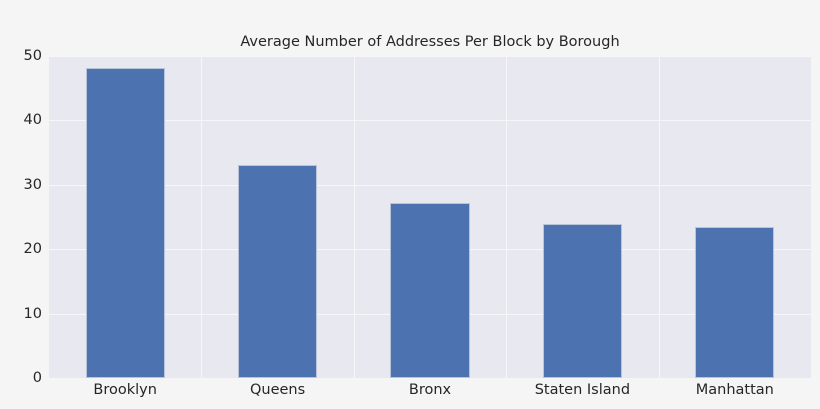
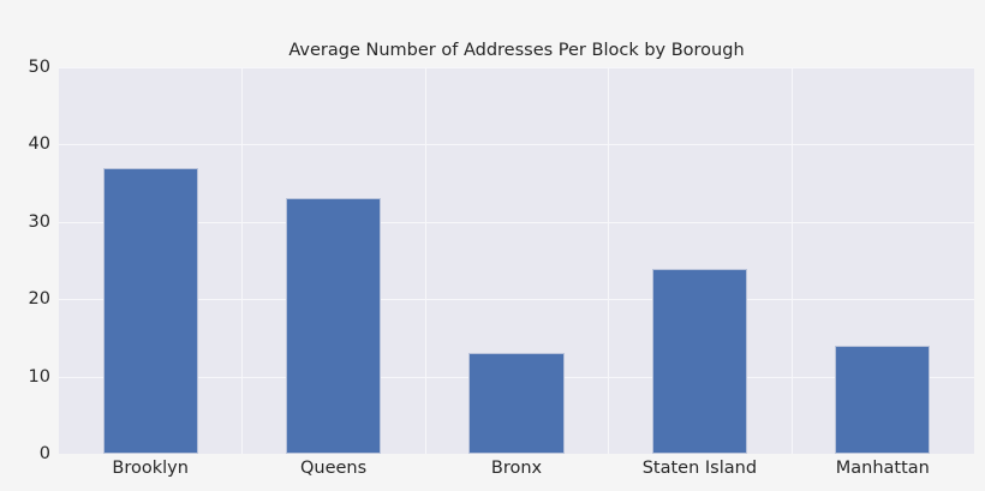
Brooklyn: 48 -> 37
Bronx: 27 -> 13
Manhattan: 23 -> 14
